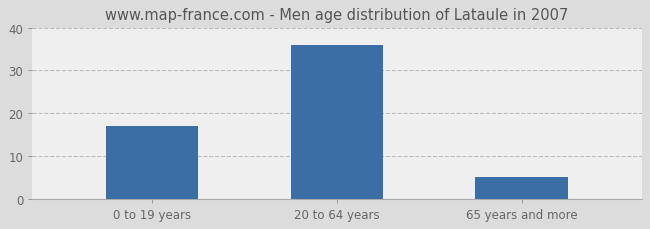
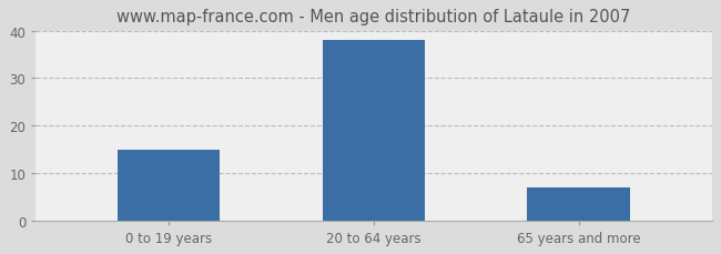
0 to 19 years: 17 -> 15
20 to 64 years: 36 -> 38
65 years and more: 5 -> 7
